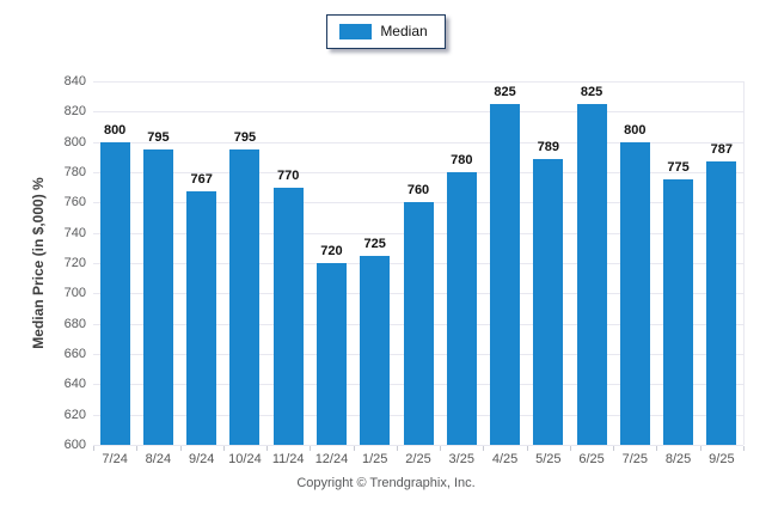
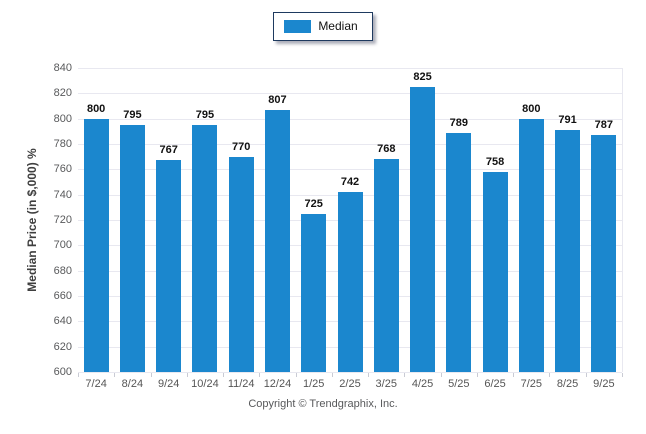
12/24: 720 -> 807
2/25: 760 -> 742
3/25: 780 -> 768
6/25: 825 -> 758
8/25: 775 -> 791
